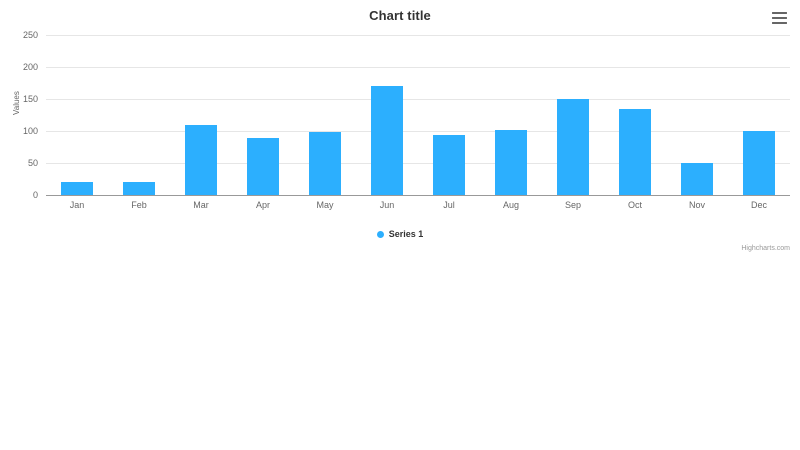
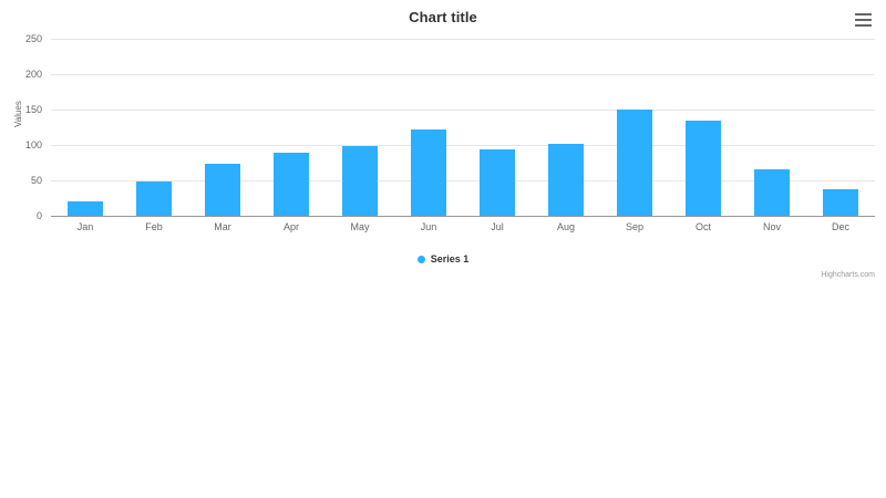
Feb: 20 -> 50
Mar: 110 -> 70
Jun: 170 -> 120
Nov: 50 -> 70
Dec: 100 -> 40
